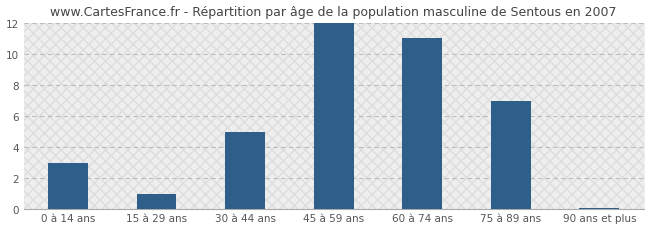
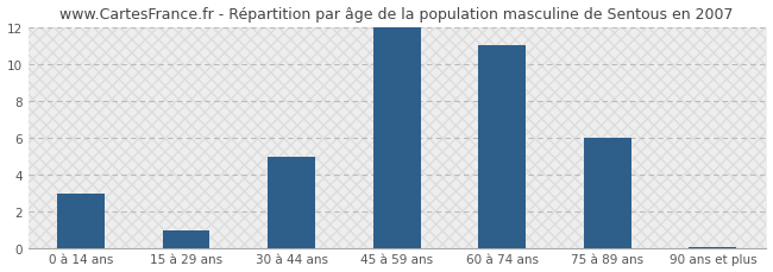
75 à 89 ans: 7.0 -> 6.0
